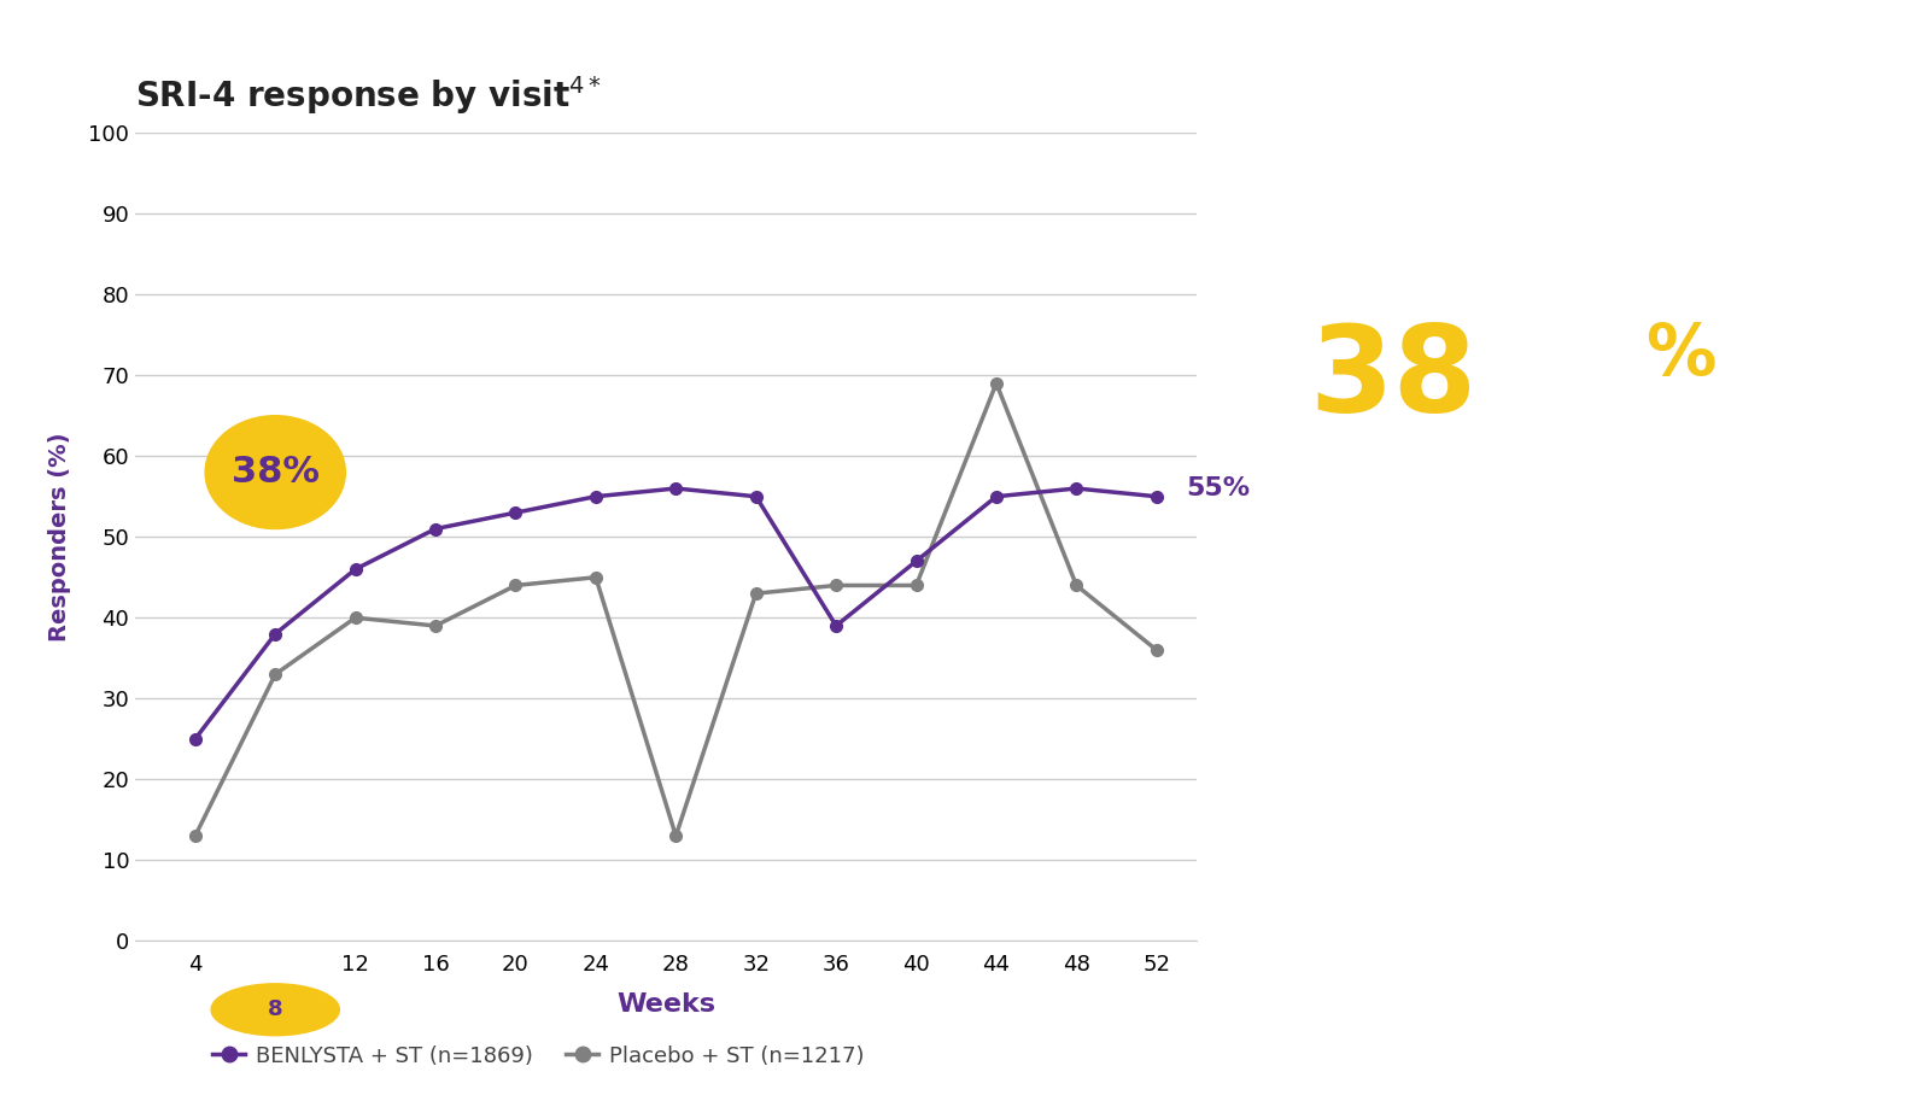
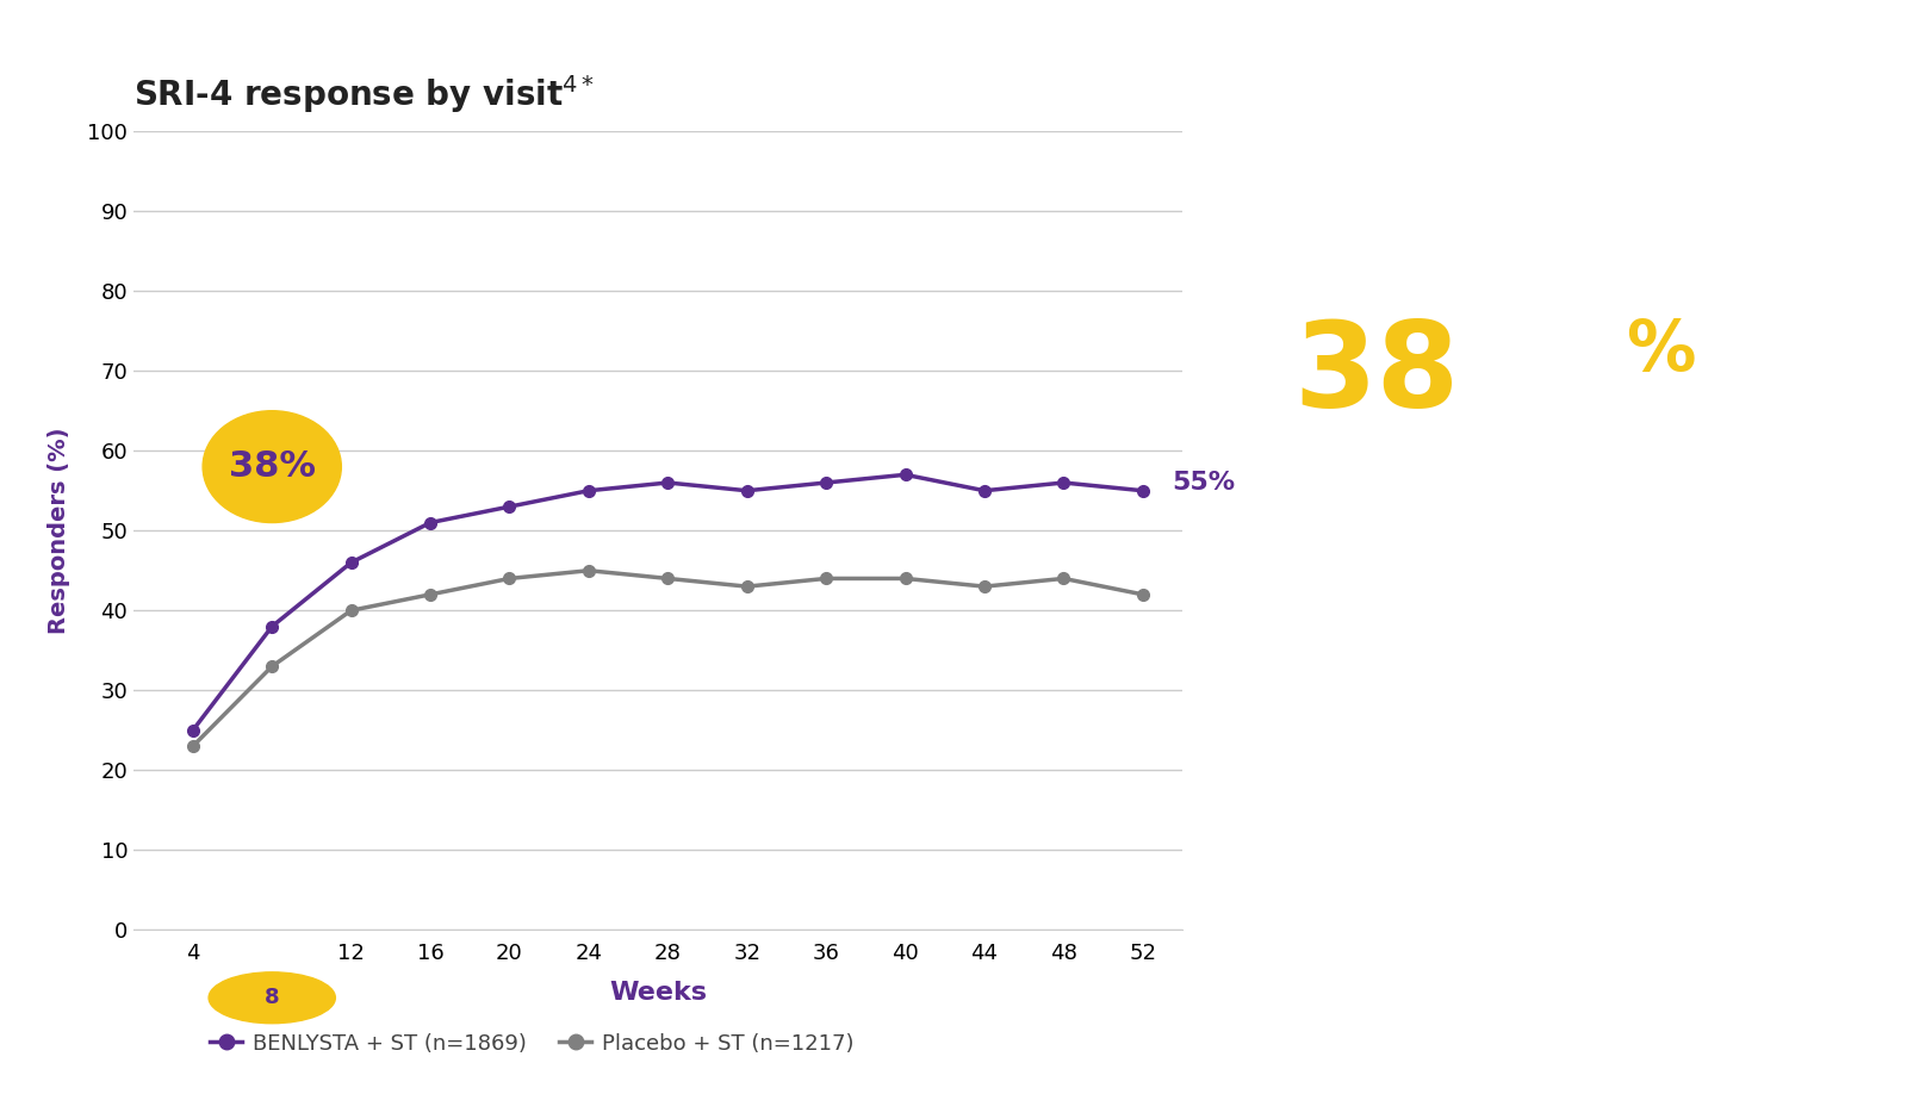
Placebo + ST (n=1217)/4: 13 -> 23
Placebo + ST (n=1217)/16: 39 -> 42
Placebo + ST (n=1217)/28: 13 -> 44
BENLYSTA + ST (n=1869)/36: 39 -> 56
BENLYSTA + ST (n=1869)/40: 47 -> 57
Placebo + ST (n=1217)/44: 69 -> 43
Placebo + ST (n=1217)/52: 36 -> 42
